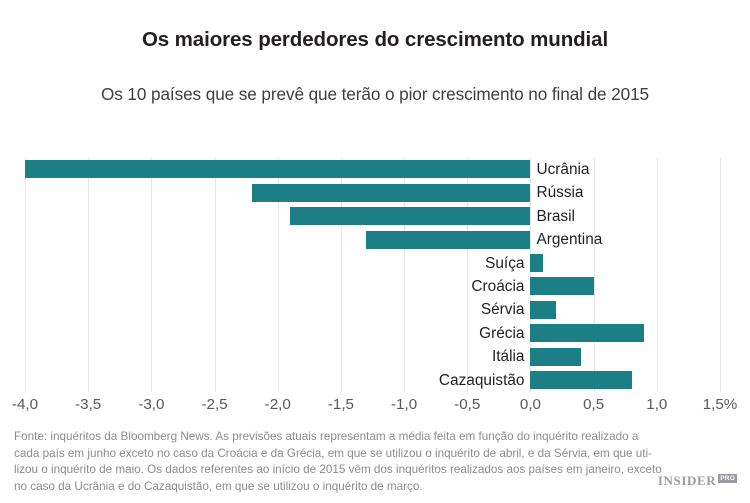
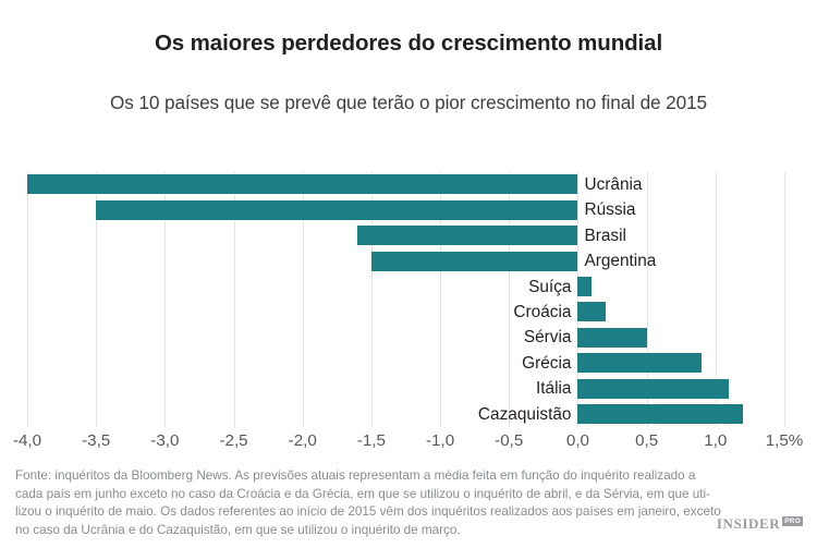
Rússia: -2,2% -> -3,5%
Brasil: -1,9% -> -1,6%
Argentina: -1,3% -> -1,5%
Croácia: 0,5% -> 0,2%
Sérvia: 0,2% -> 0,5%
Itália: 0,4% -> 1,1%
Cazaquistão: 0,8% -> 1,2%
